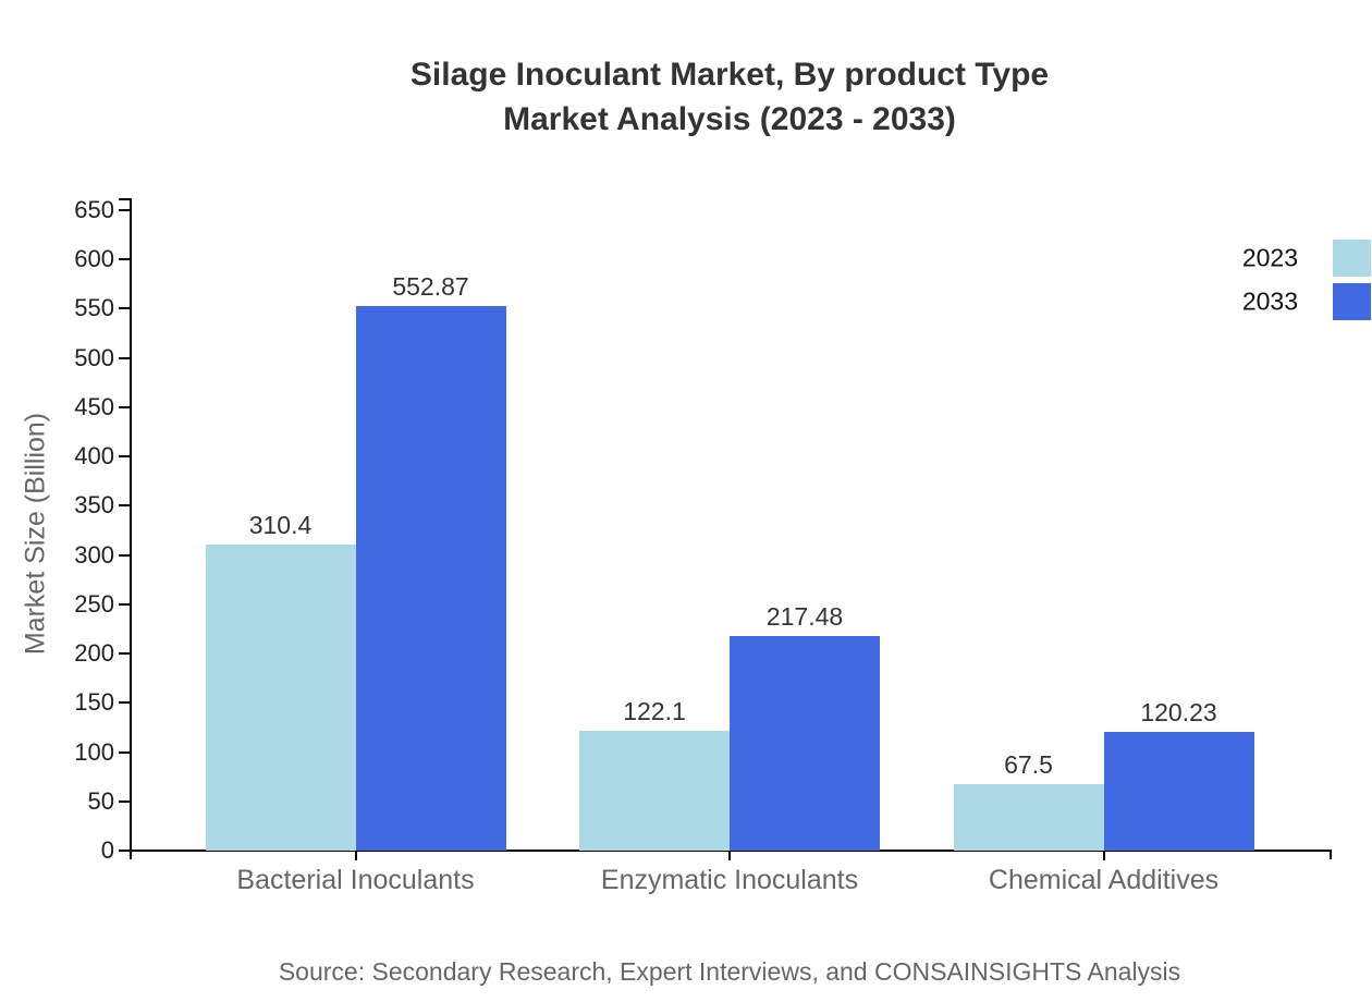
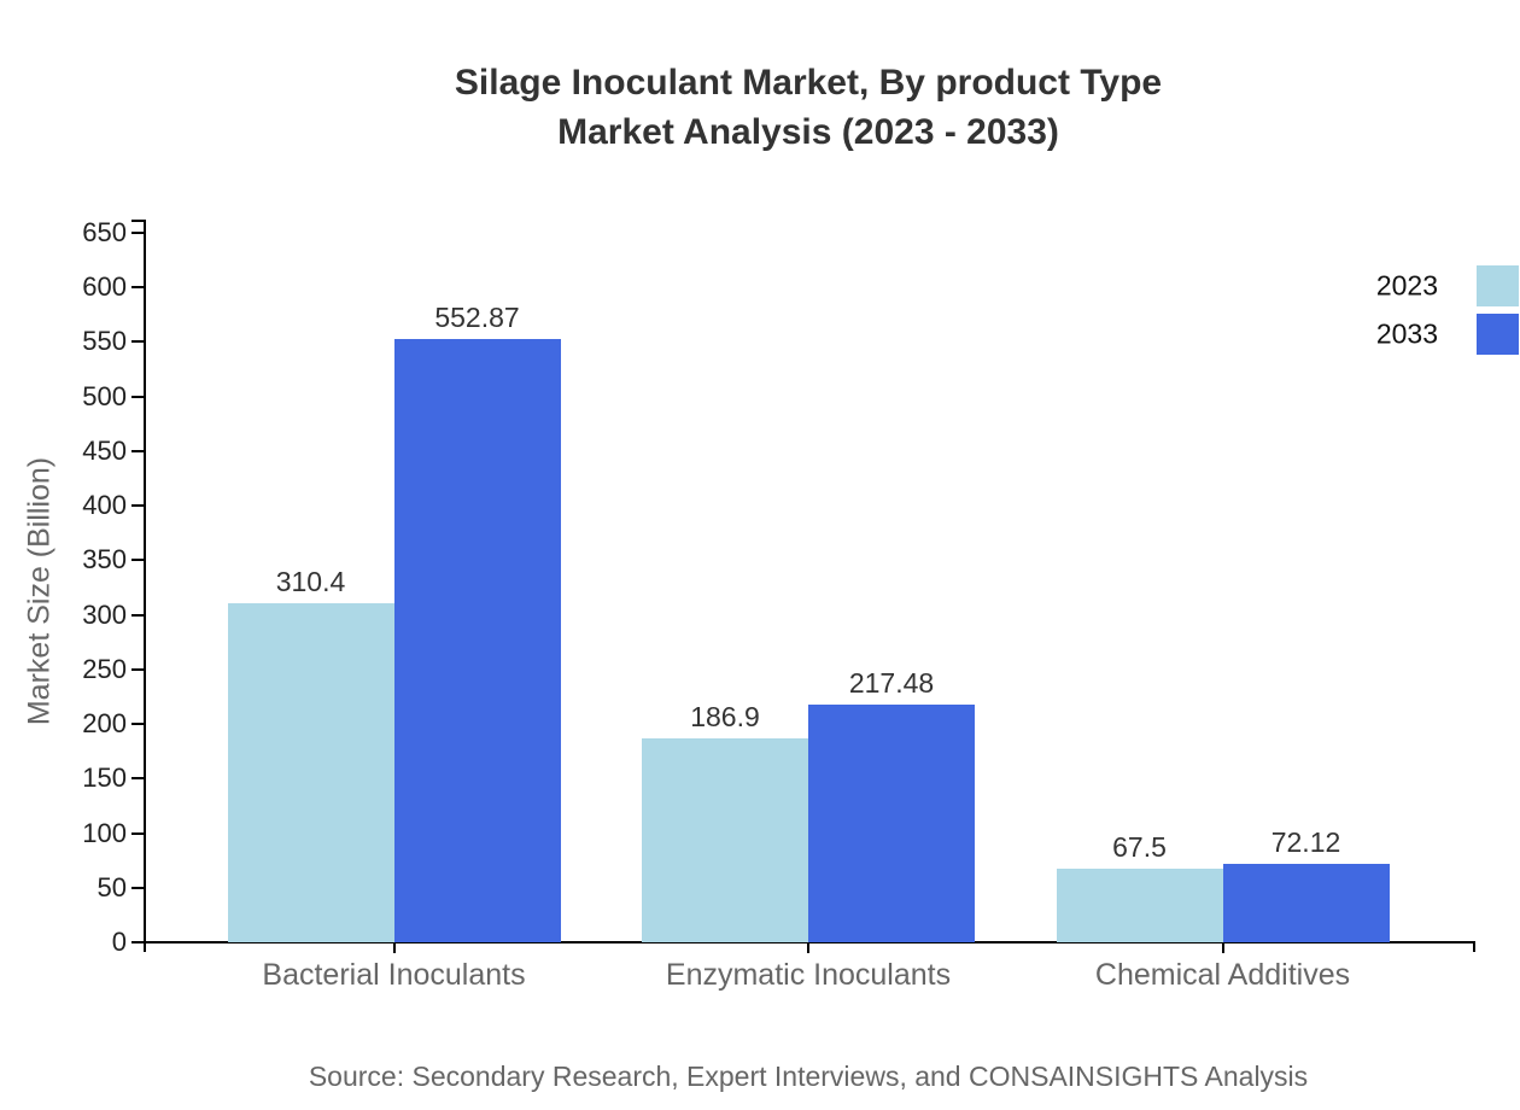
2023/Enzymatic Inoculants: 122.1 -> 186.9
2033/Chemical Additives: 120.23 -> 72.12
